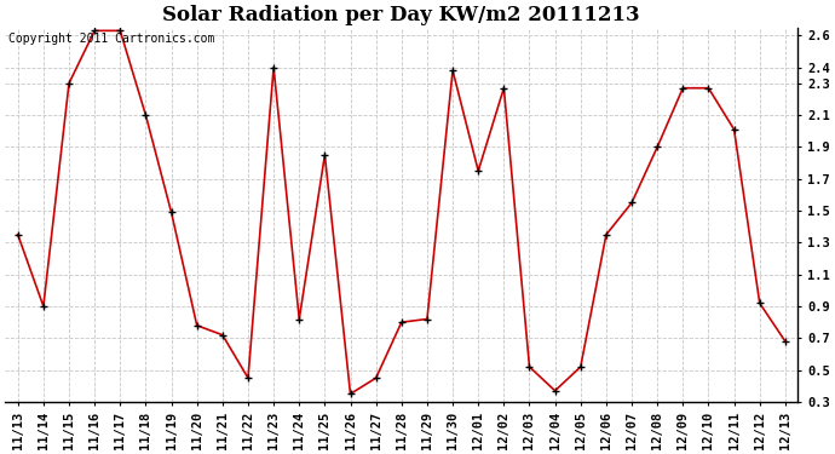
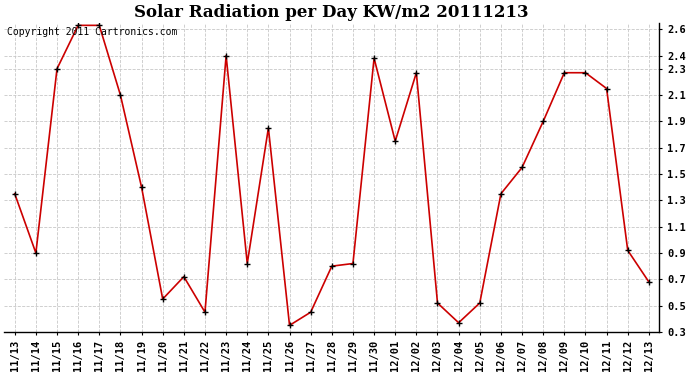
11/19: 1.49 -> 1.40
11/20: 0.78 -> 0.55
12/11: 2.01 -> 2.15
